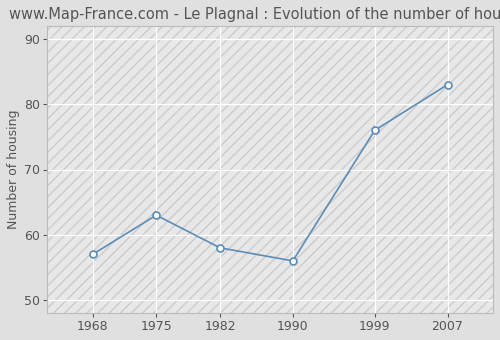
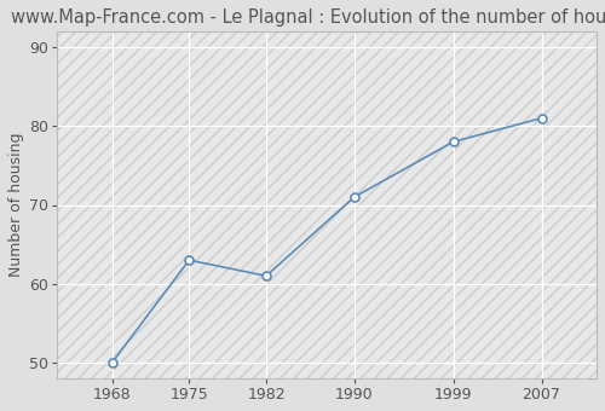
1968: 57 -> 50
1982: 58 -> 61
1990: 56 -> 71
1999: 76 -> 78
2007: 83 -> 81
